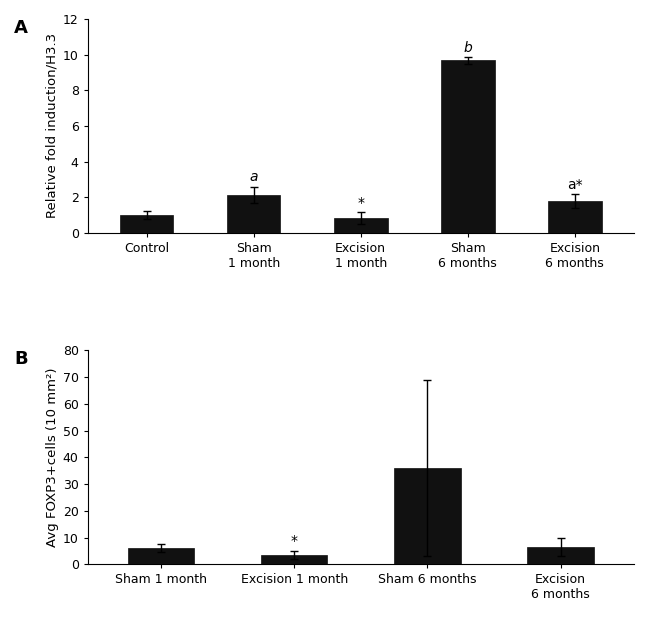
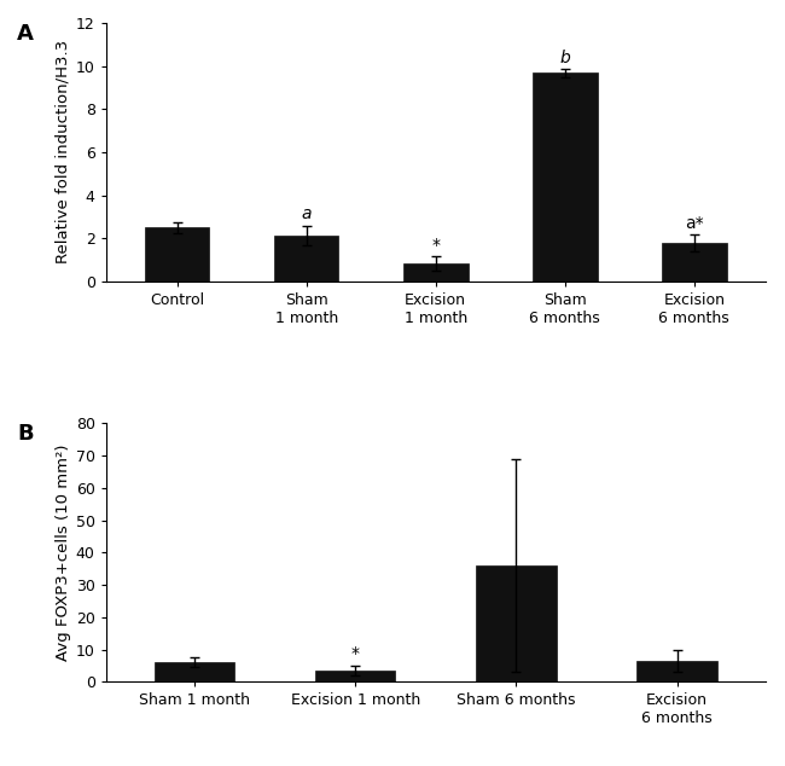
Control: 1.0 -> 2.5
